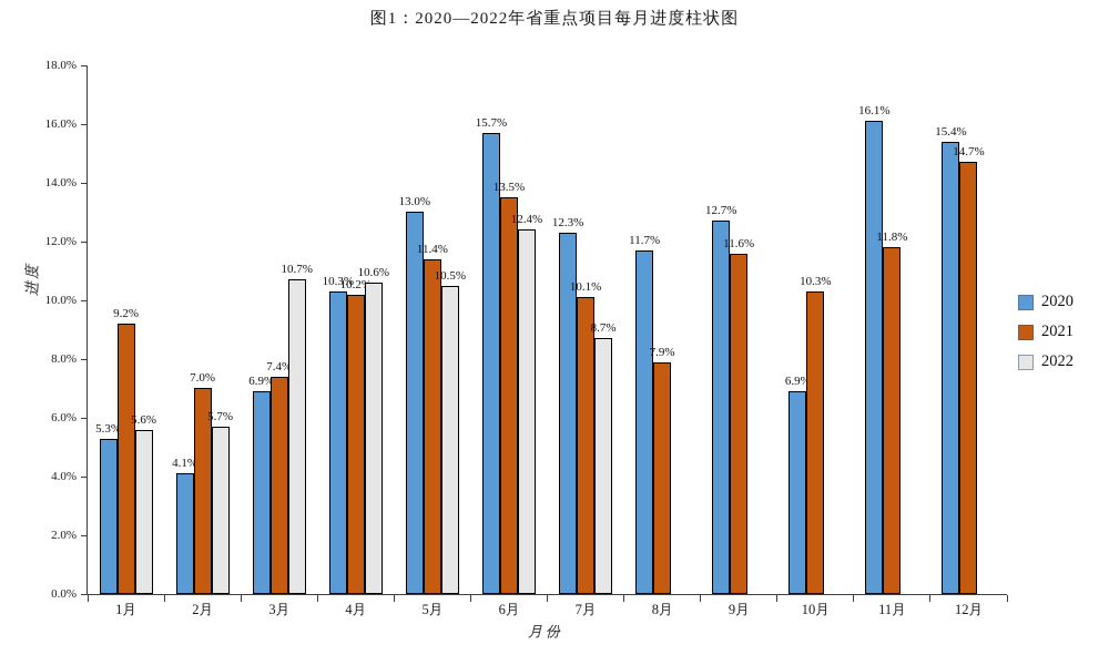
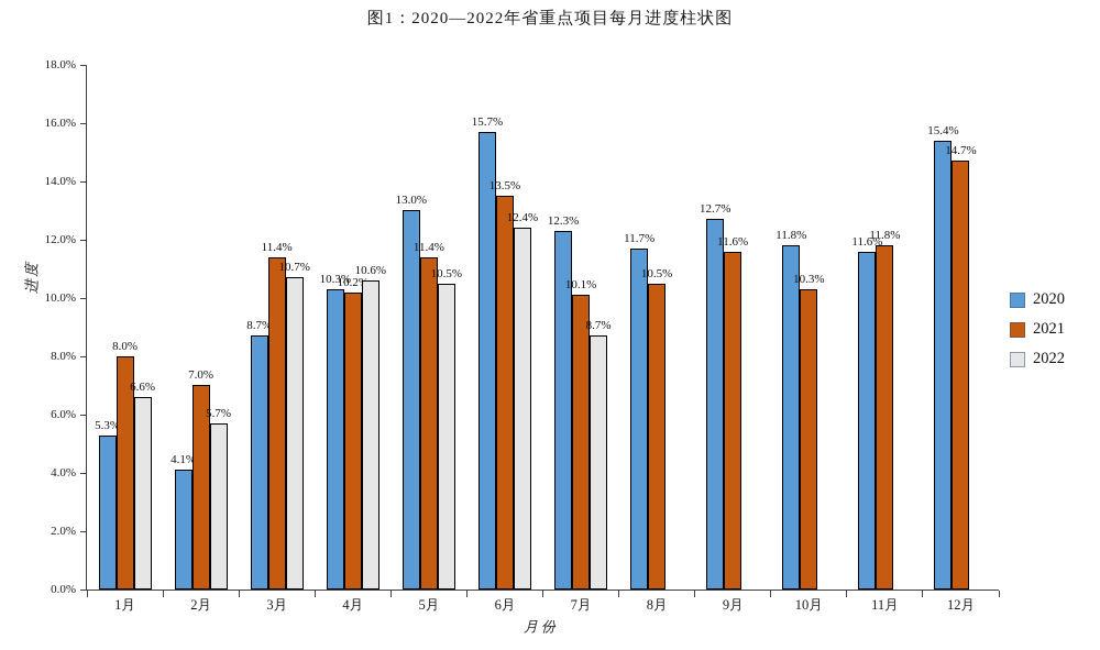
2021/1月: 9.2% -> 8.0%
2022/1月: 5.6% -> 6.6%
2020/3月: 6.9% -> 8.7%
2021/3月: 7.4% -> 11.4%
2021/8月: 7.9% -> 10.5%
2020/10月: 6.9% -> 11.8%
2020/11月: 16.1% -> 11.6%
